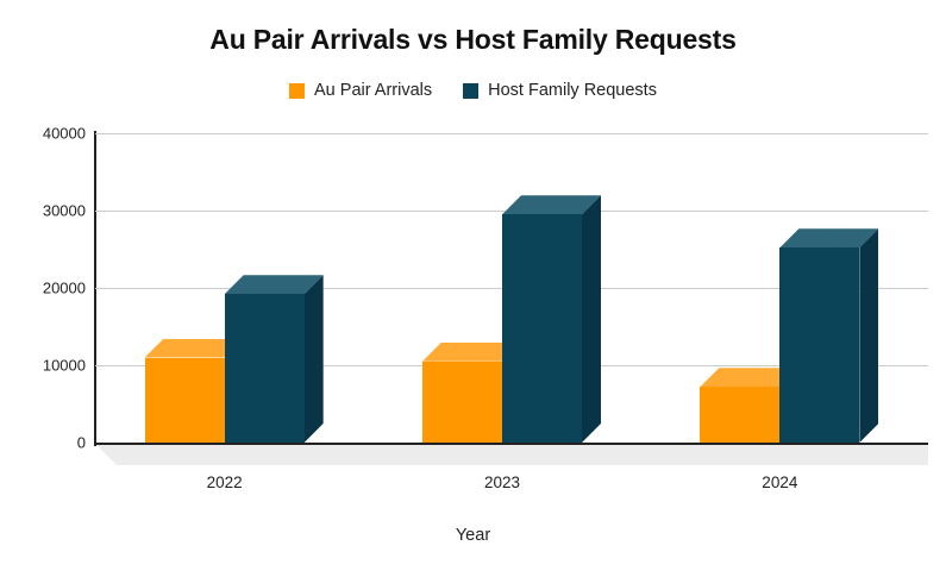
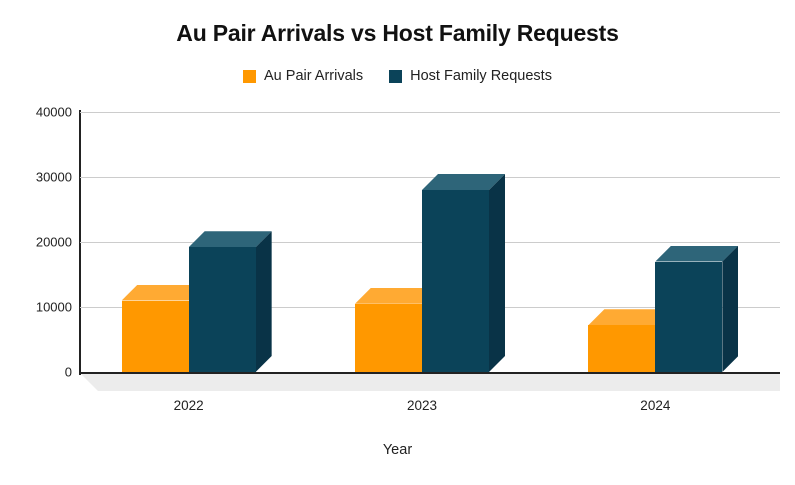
Host Family Requests/2023: 30000 -> 28000
Host Family Requests/2024: 25000 -> 17000
